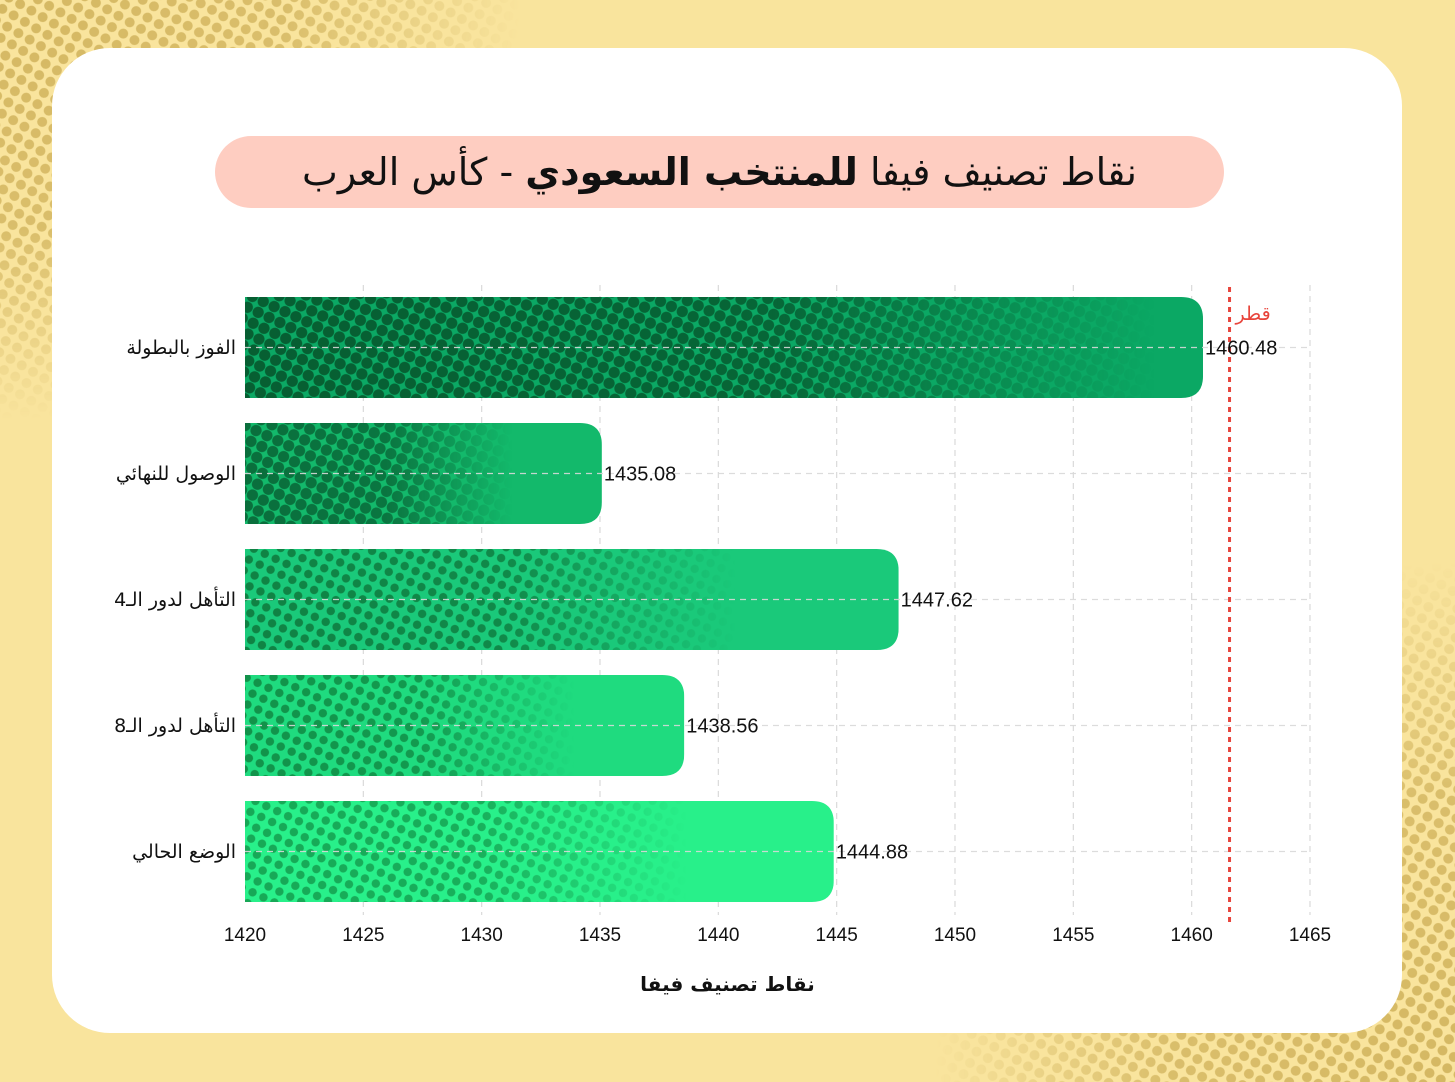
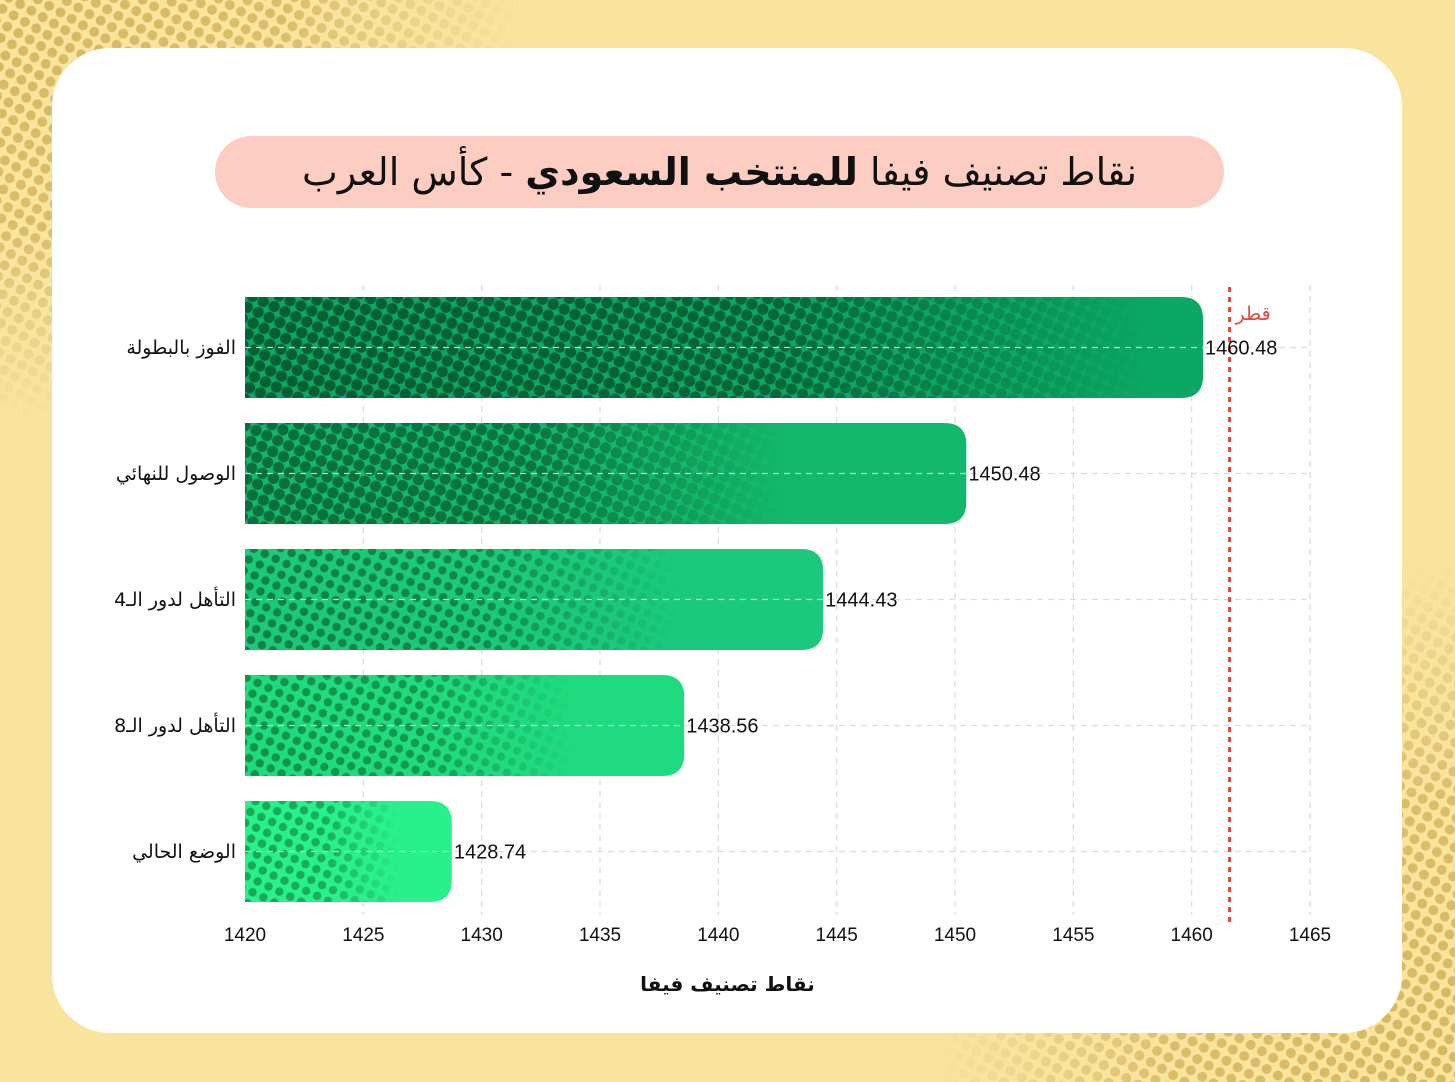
الوصول للنهائي: 1435.08 -> 1450.48
التأهل لدور الـ4: 1447.62 -> 1444.43
الوضع الحالي: 1444.88 -> 1428.74
